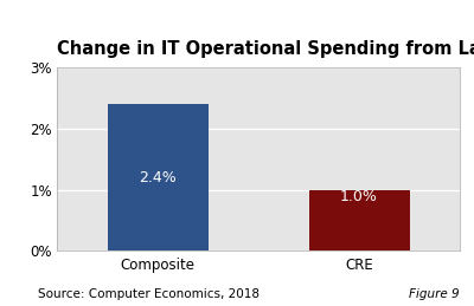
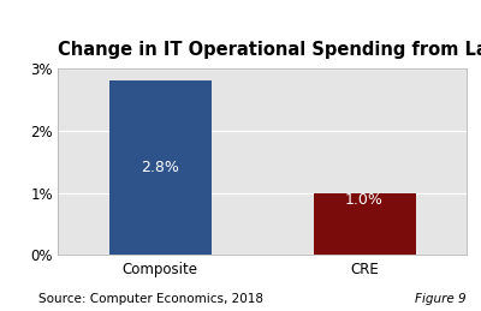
Composite: 2.4% -> 2.8%
